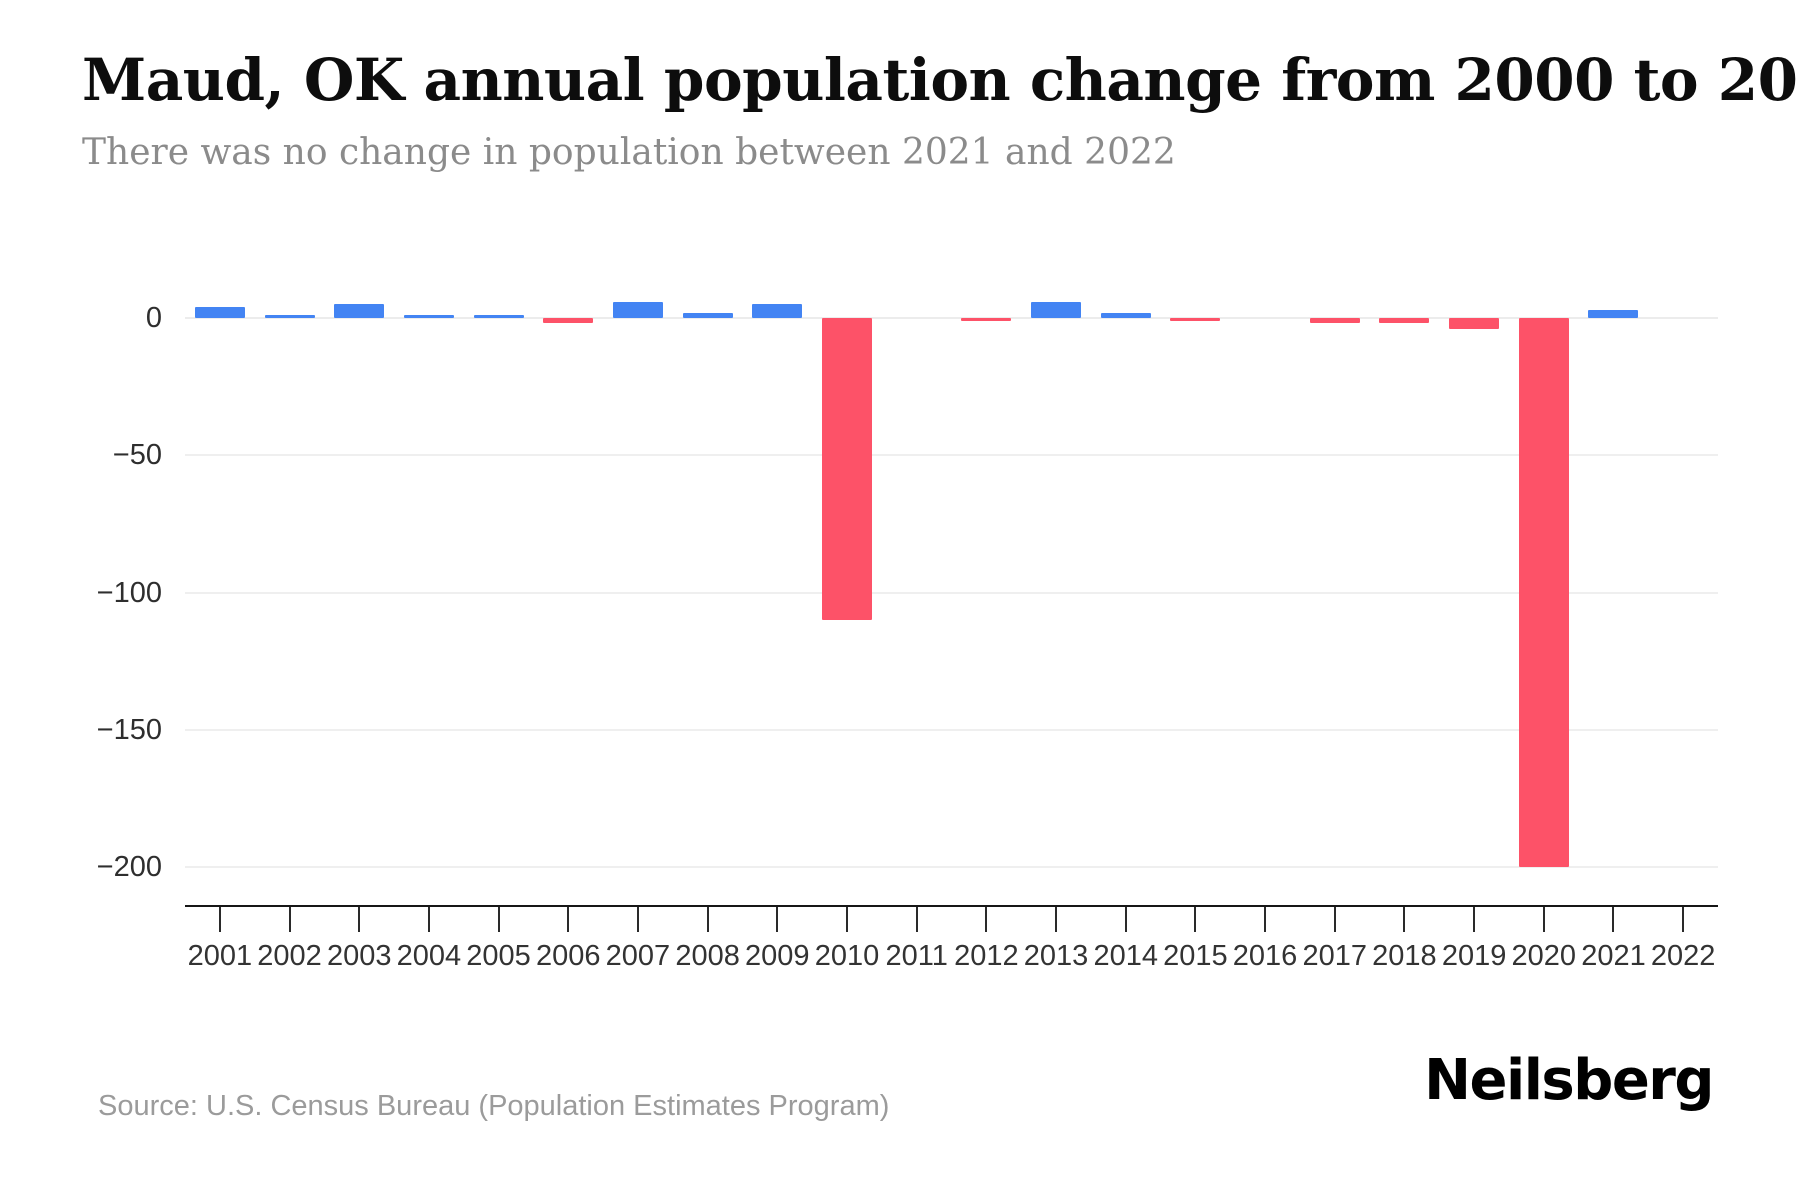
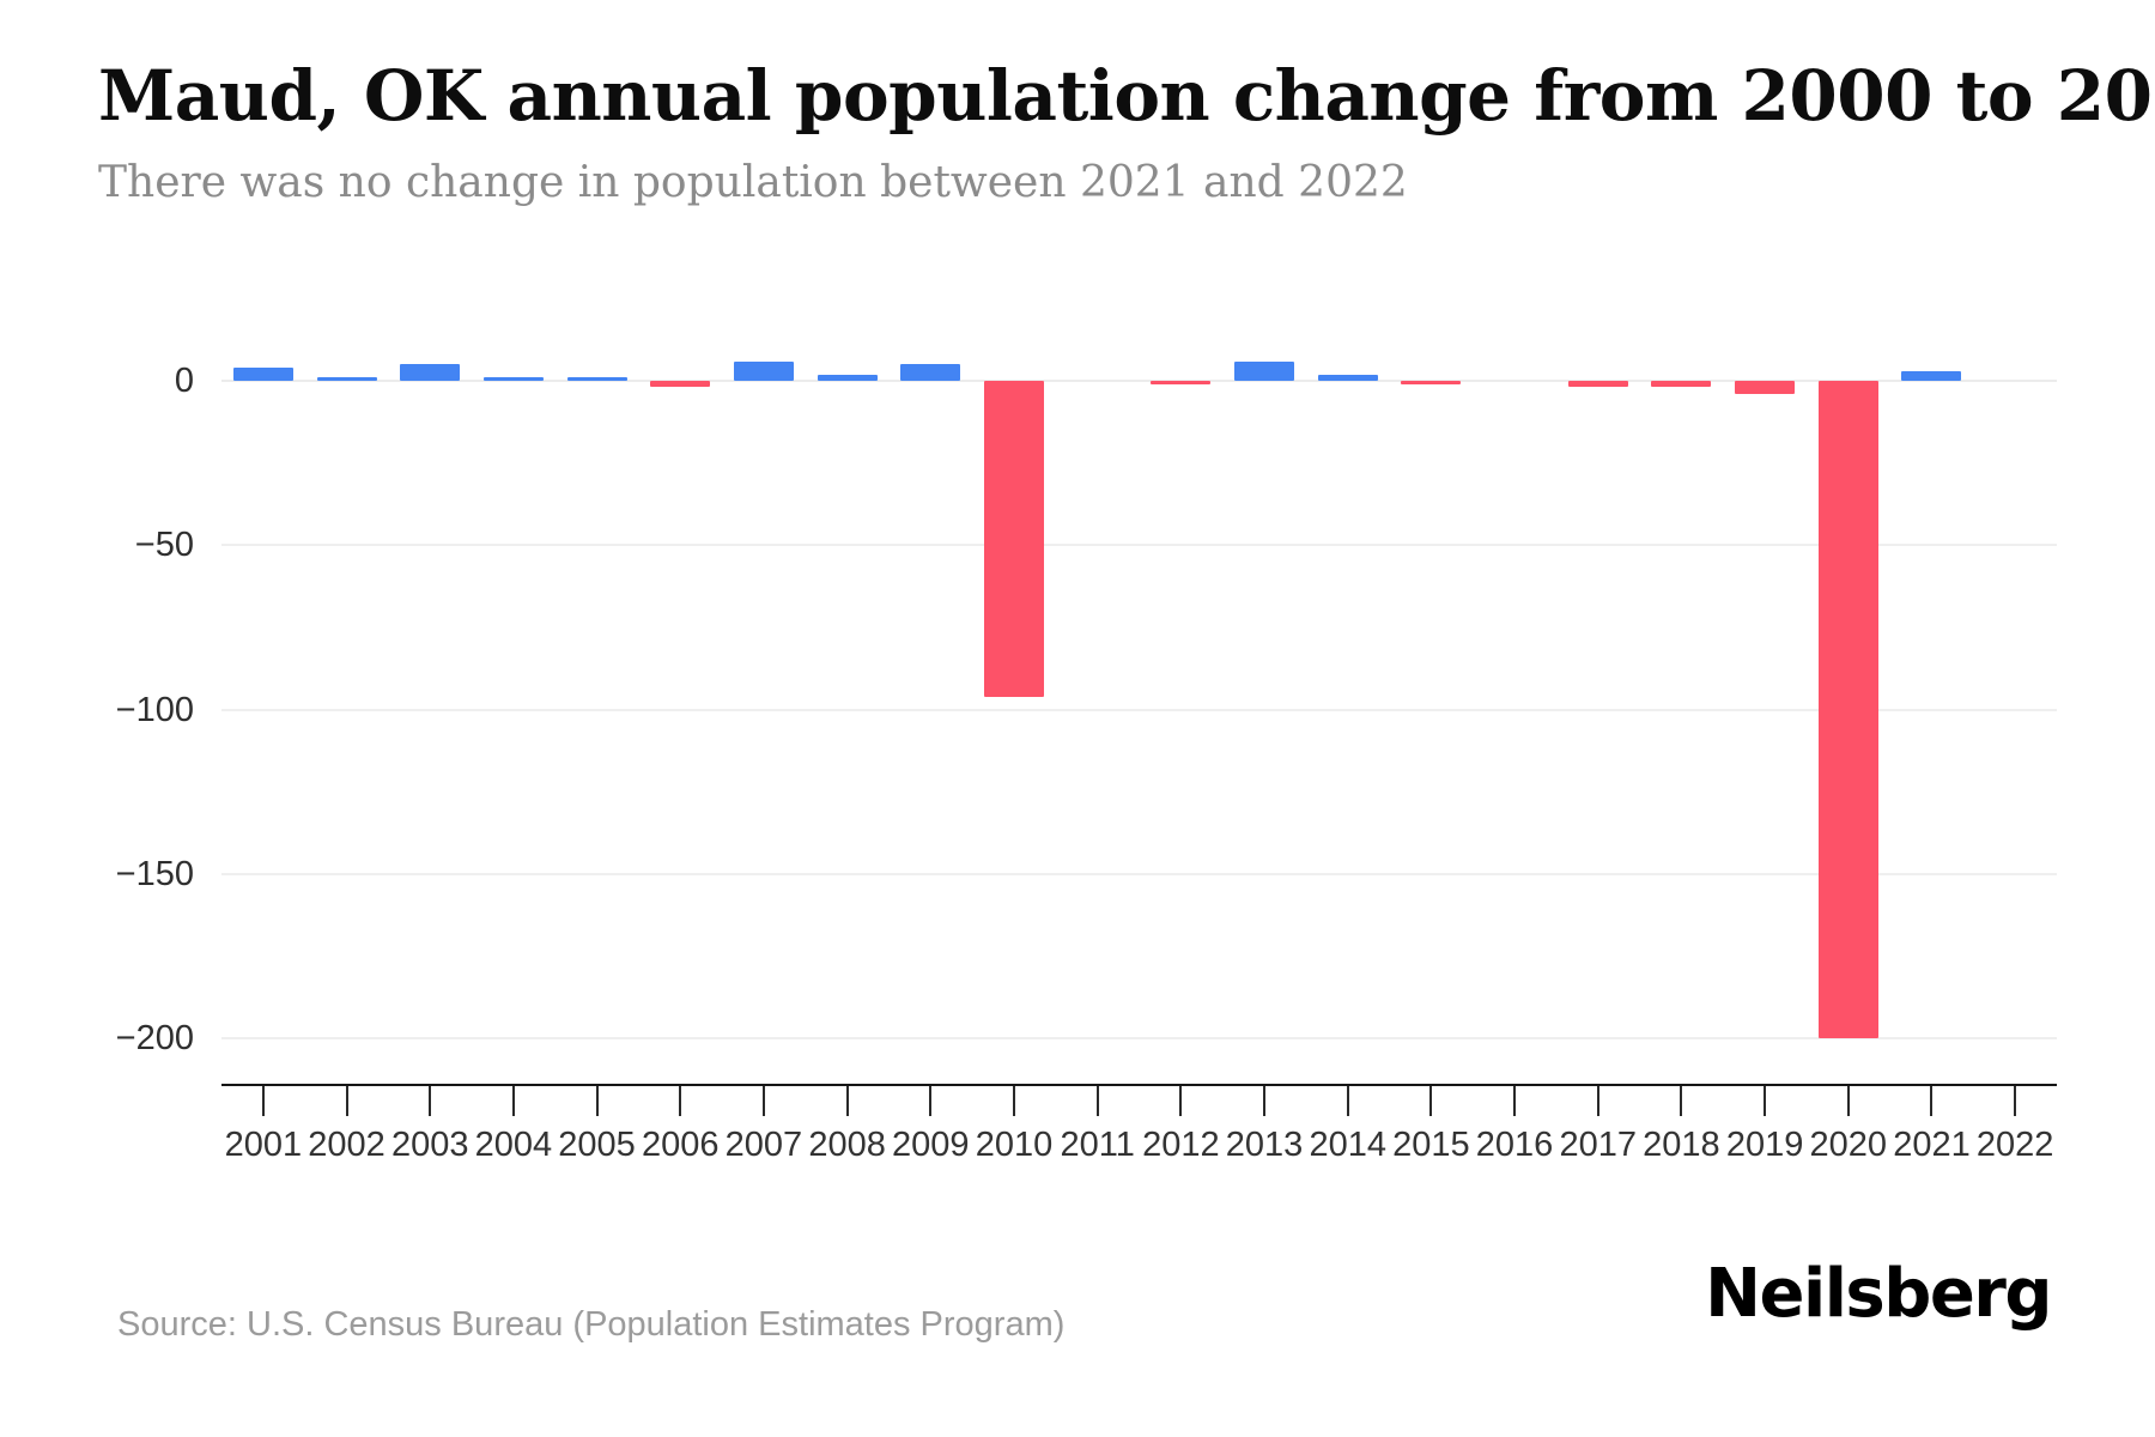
2010: -110 -> -96
